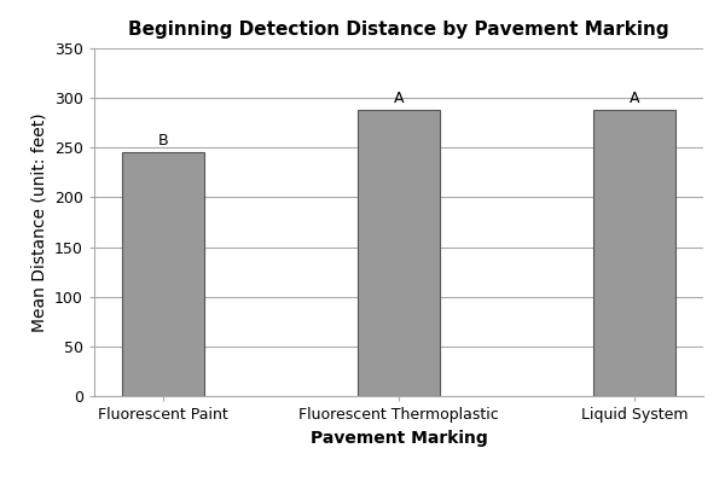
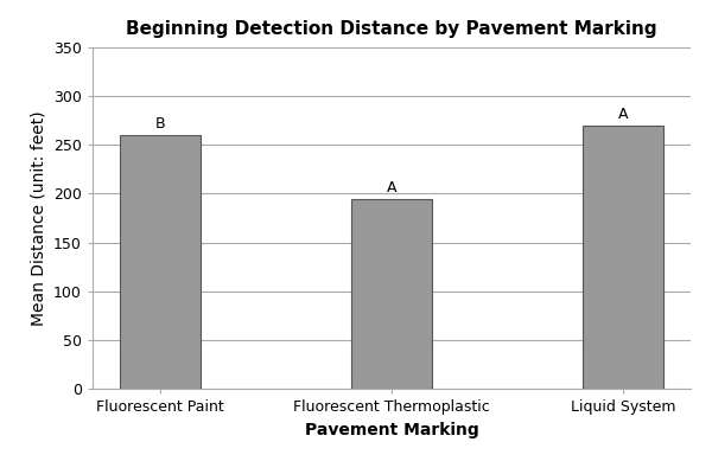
Fluorescent Paint: 245 -> 260
Fluorescent Thermoplastic: 288 -> 194
Liquid System: 288 -> 270
